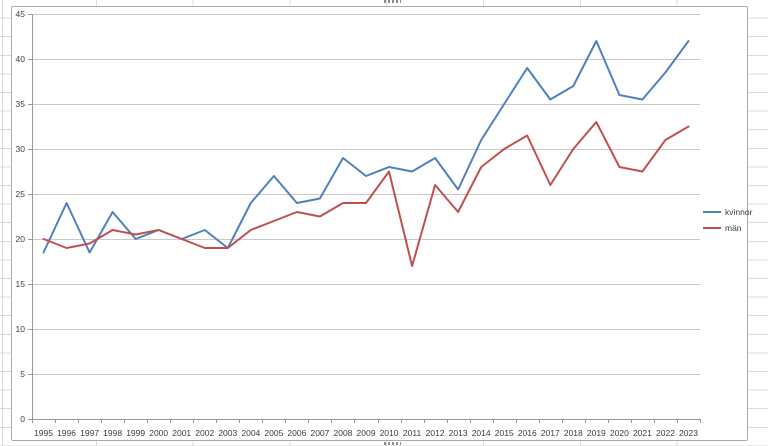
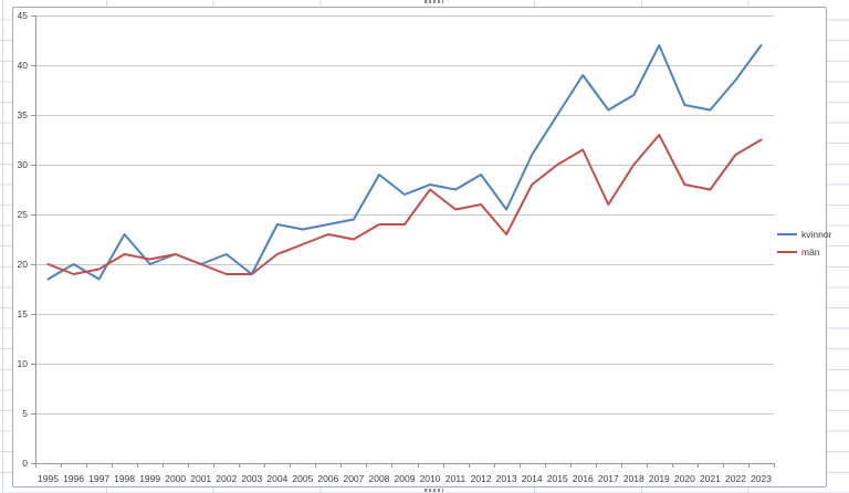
kvinnor/1996: 24 -> 20
kvinnor/2005: 27 -> 24
män/2011: 17 -> 26
